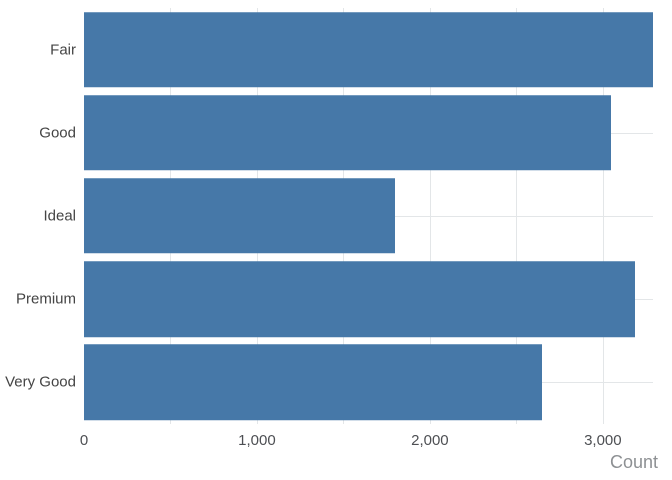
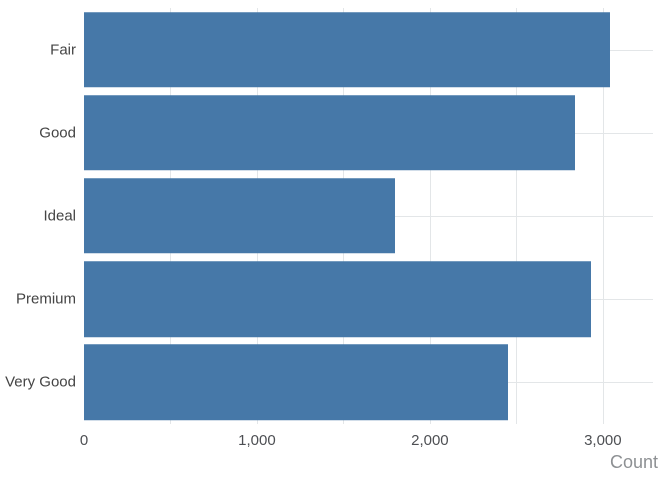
Fair: 3290 -> 3040
Good: 3050 -> 2840
Premium: 3180 -> 2930
Very Good: 2650 -> 2450
